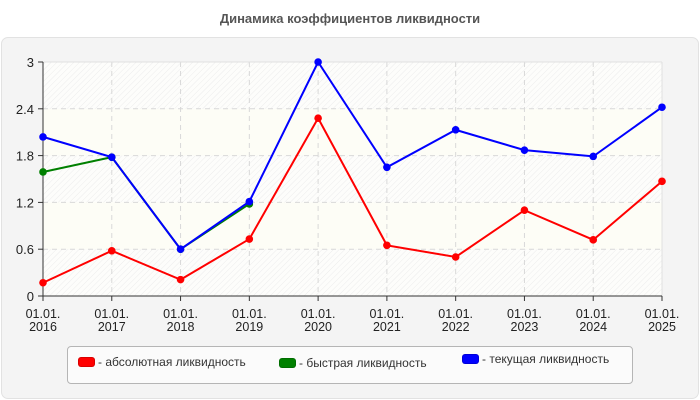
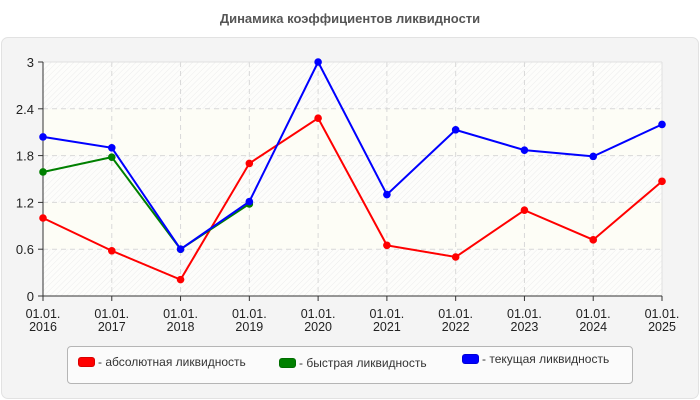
- абсолютная ликвидность/01.01.2016: 0.2 -> 1.0
- текущая ликвидность/01.01.2017: 1.8 -> 1.9
- абсолютная ликвидность/01.01.2019: 0.7 -> 1.7
- текущая ликвидность/01.01.2021: 1.6 -> 1.3
- текущая ликвидность/01.01.2025: 2.4 -> 2.2
